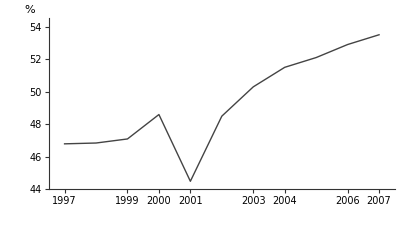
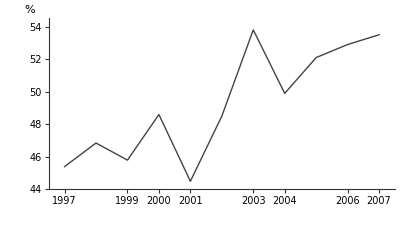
1997: 46.8 -> 45.4
1999: 47.1 -> 45.8
2003: 50.3 -> 53.8
2004: 51.5 -> 49.9
